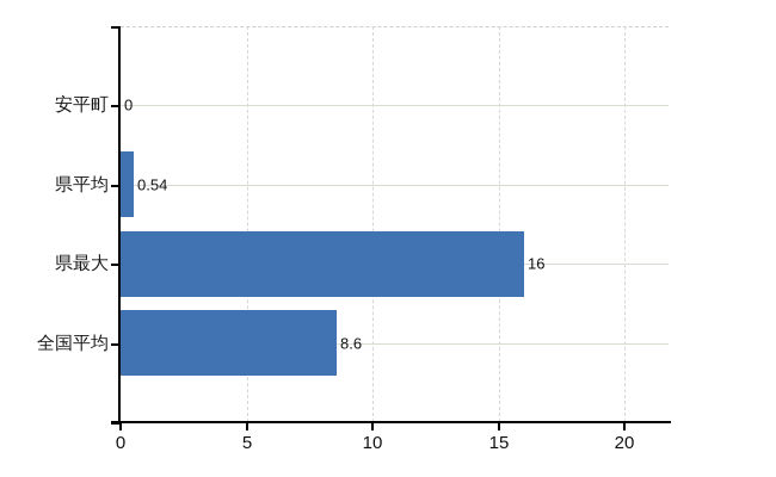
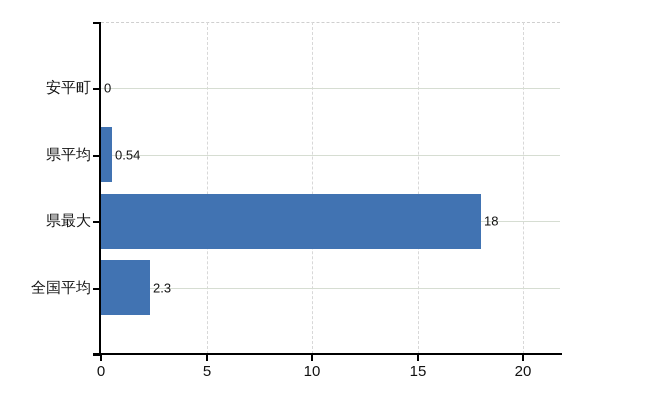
県最大: 16 -> 18
全国平均: 8.6 -> 2.3
